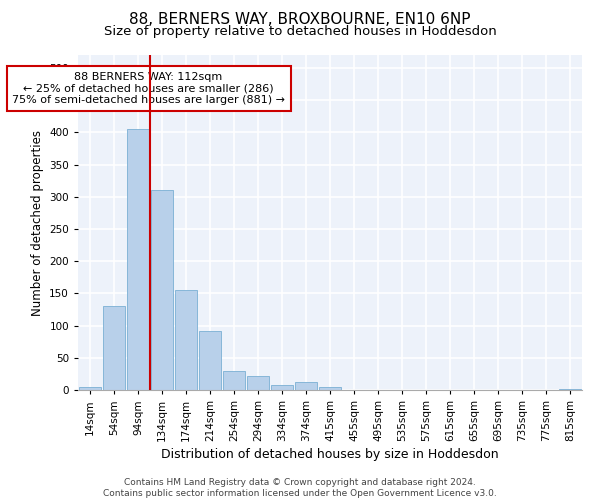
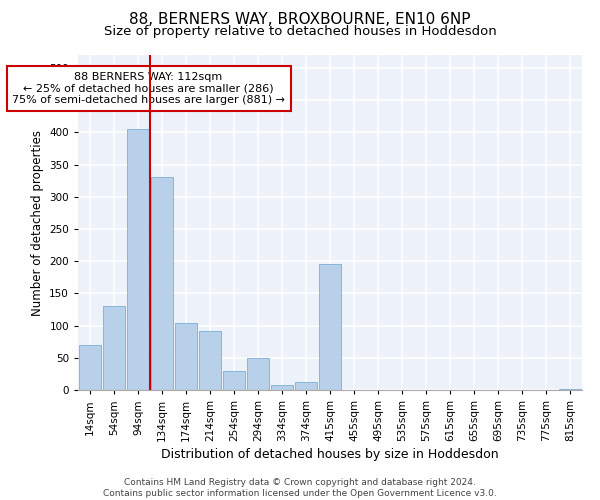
14sqm: 5 -> 70
134sqm: 310 -> 330
174sqm: 155 -> 104
294sqm: 22 -> 50
415sqm: 5 -> 196
